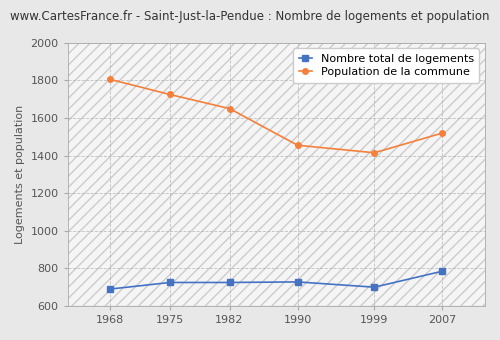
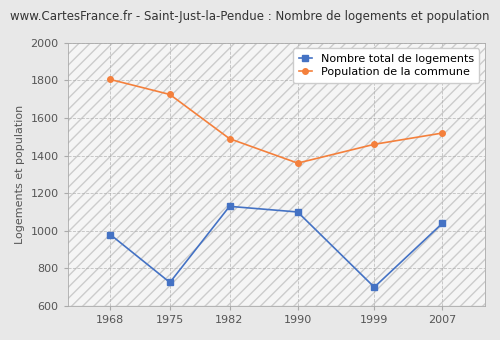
Nombre total de logements/1968: 690 -> 980
Nombre total de logements/1982: 720 -> 1130
Population de la commune/1982: 1650 -> 1490
Nombre total de logements/1990: 730 -> 1100
Population de la commune/1990: 1460 -> 1360
Population de la commune/1999: 1420 -> 1460
Nombre total de logements/2007: 780 -> 1040
